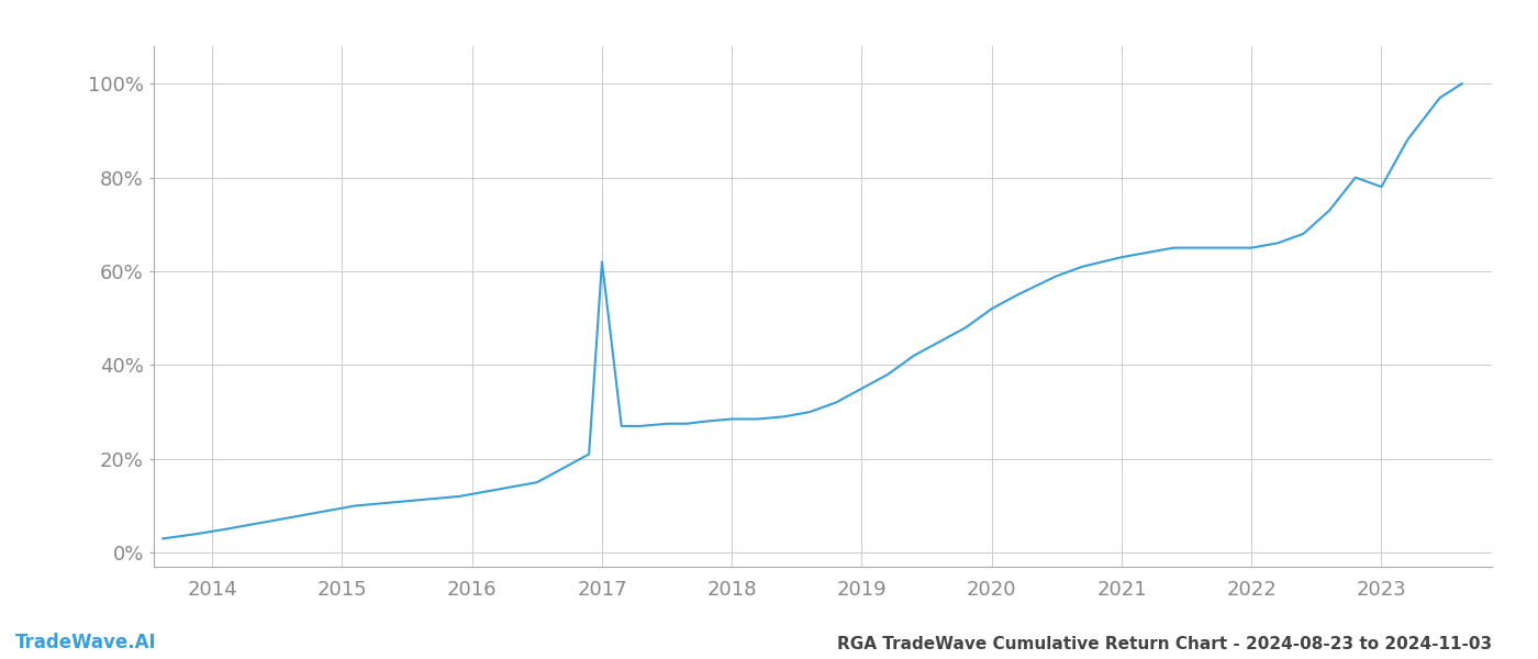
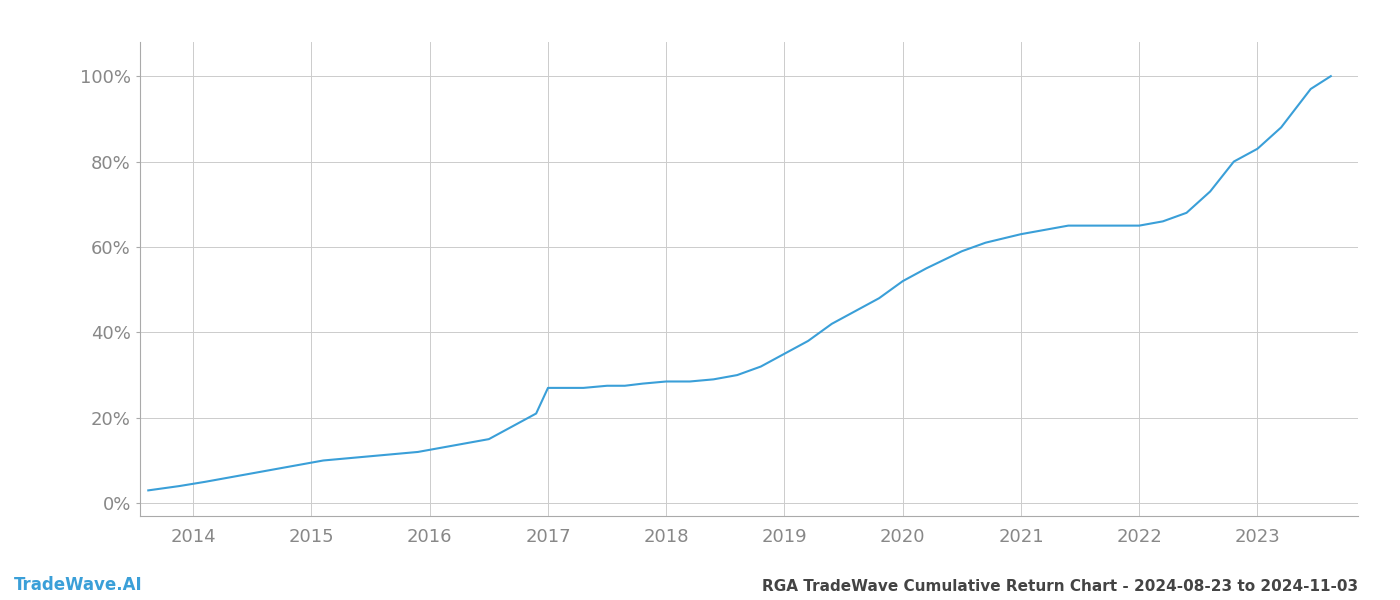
2017: 62.0% -> 27.0%
2023: 78.0% -> 83.0%
